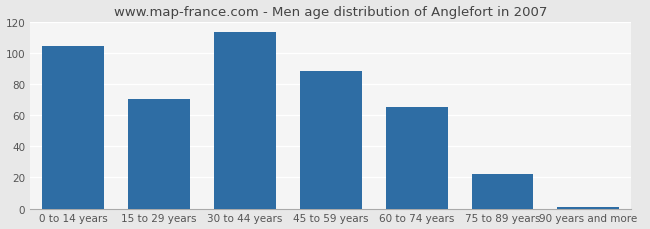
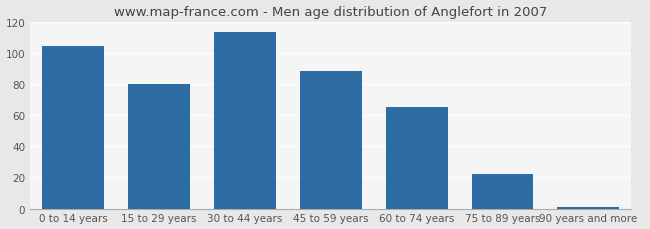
15 to 29 years: 70 -> 80
